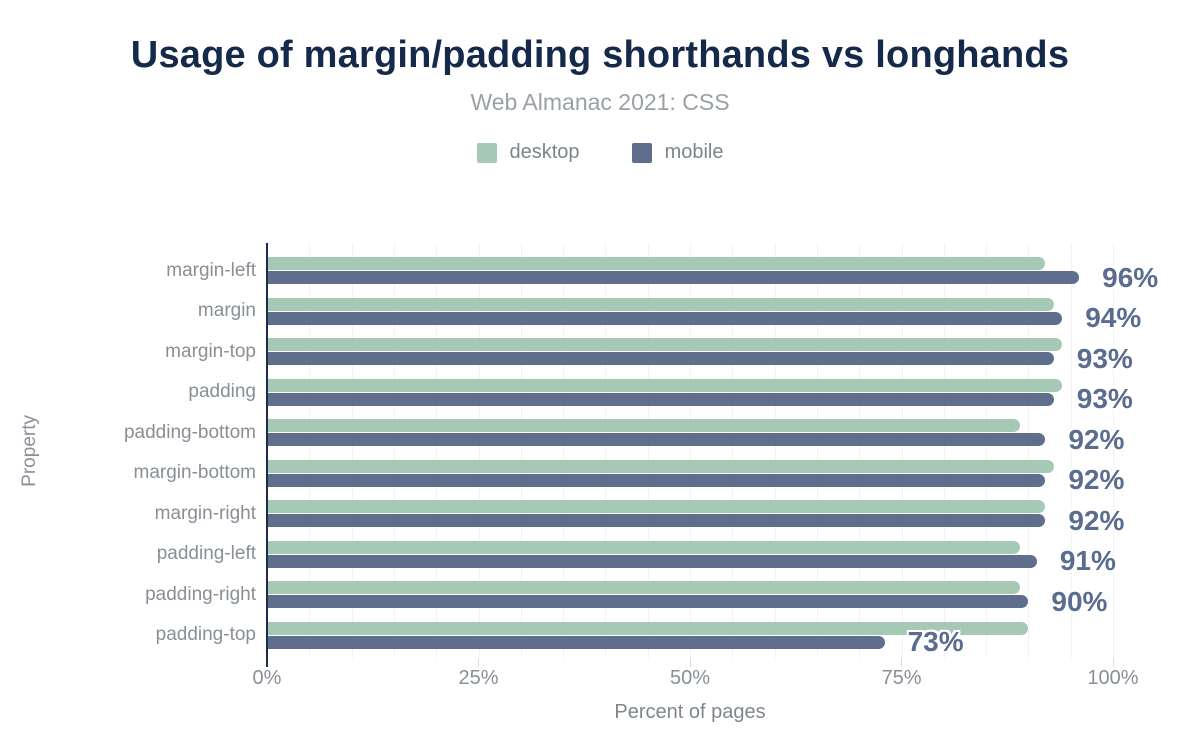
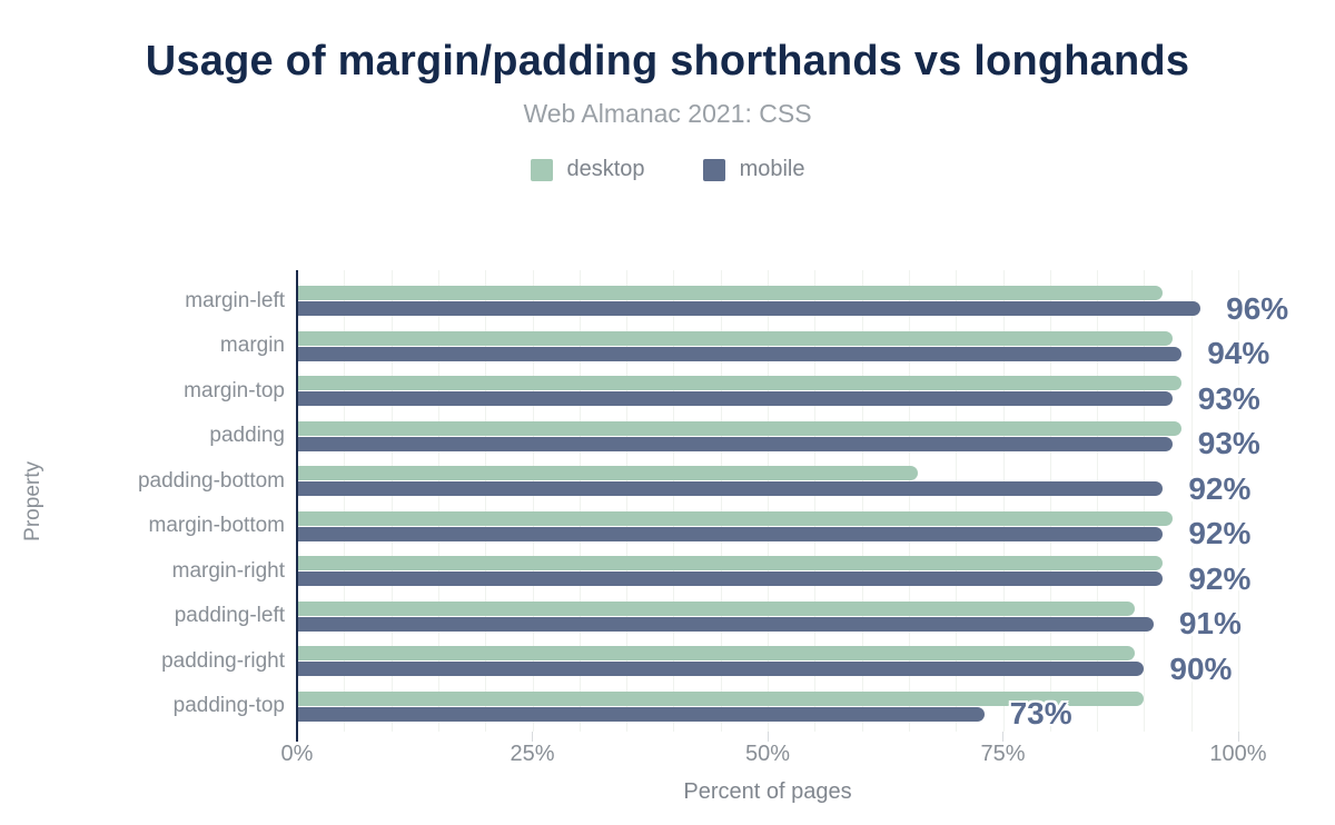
desktop/padding-bottom: 89% -> 66%
